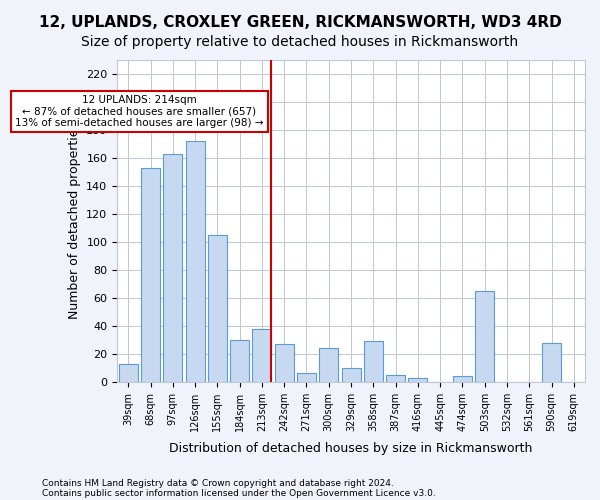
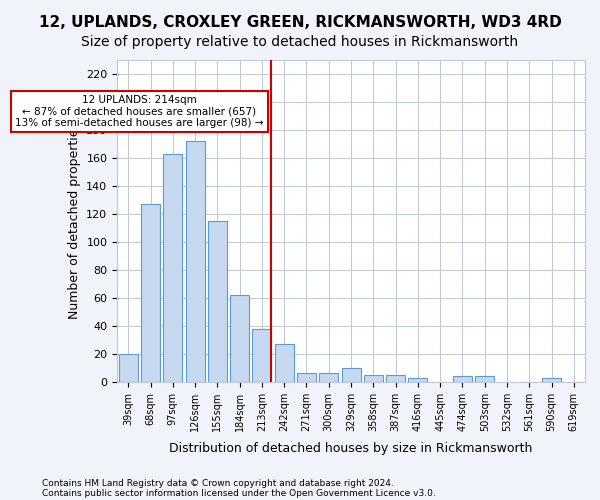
39sqm: 13 -> 20
68sqm: 153 -> 127
155sqm: 105 -> 115
184sqm: 30 -> 62
300sqm: 24 -> 6
358sqm: 29 -> 5
503sqm: 65 -> 4
590sqm: 28 -> 3
